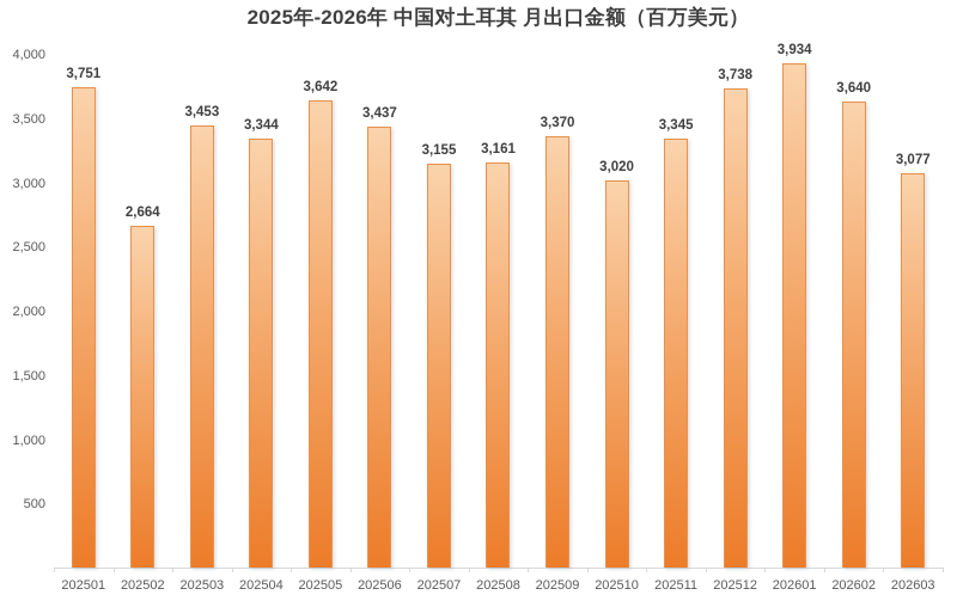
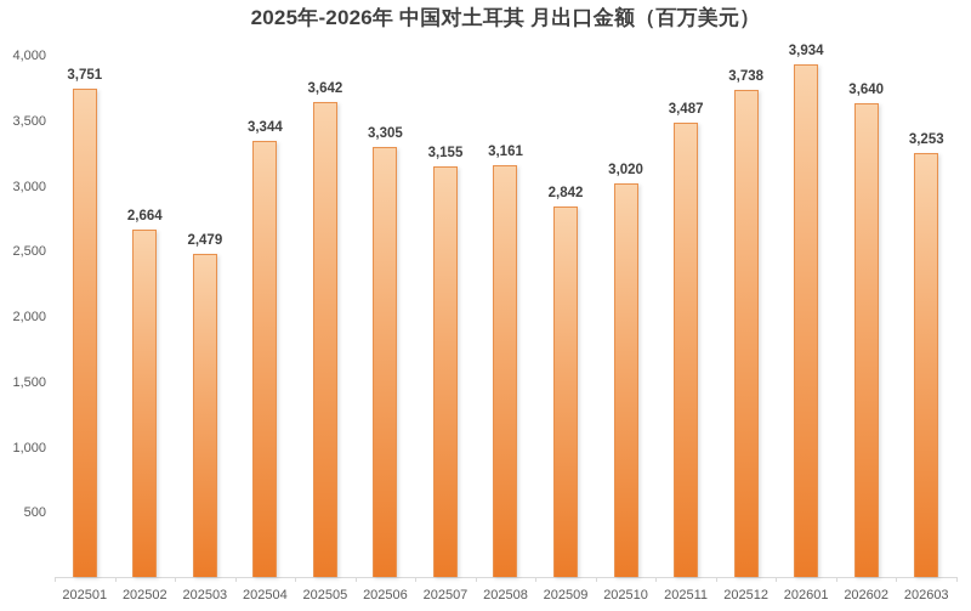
202503: 3,453 -> 2,479
202506: 3,437 -> 3,305
202509: 3,370 -> 2,842
202511: 3,345 -> 3,487
202603: 3,077 -> 3,253
